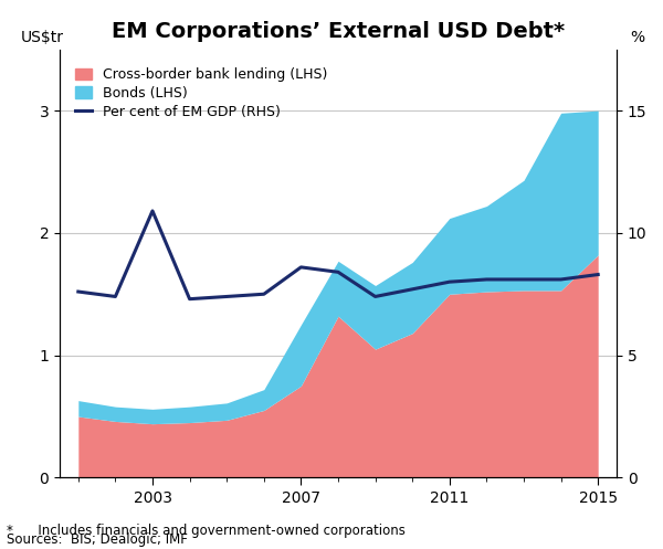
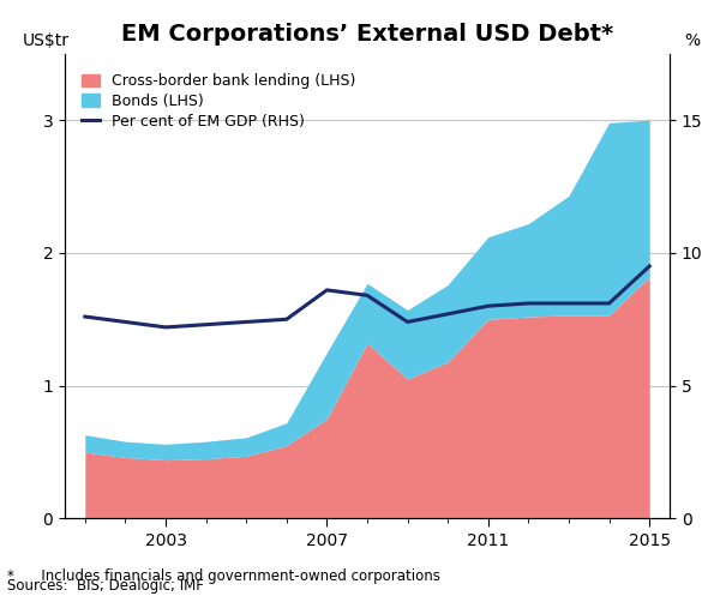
Per cent of EM GDP (RHS)/2003: 10.9 -> 7.2
Per cent of EM GDP (RHS)/2015: 8.3 -> 9.5
